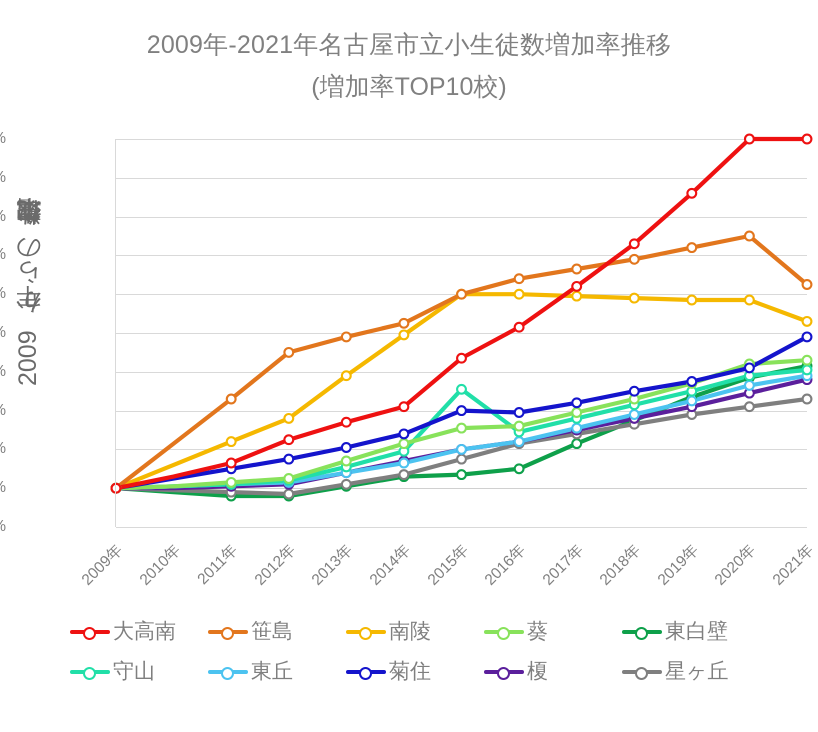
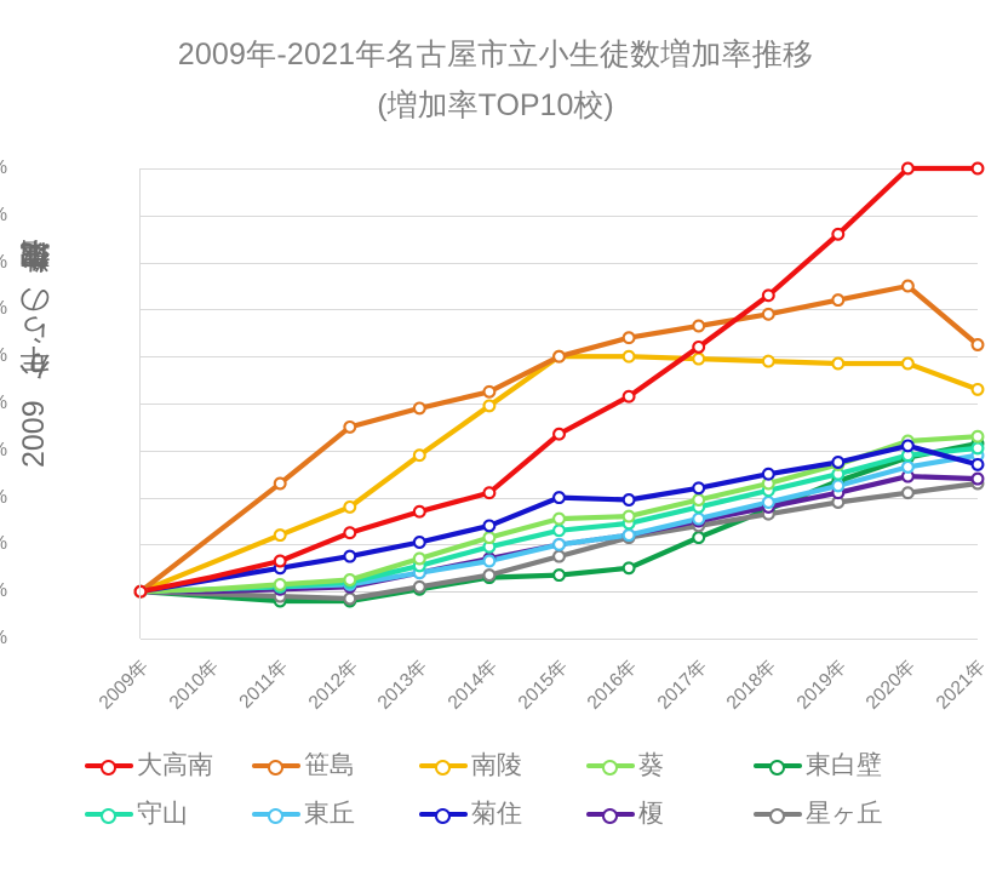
守山/2015年: 51% -> 26%
菊住/2021年: 78% -> 54%
榎/2021年: 56% -> 48%
